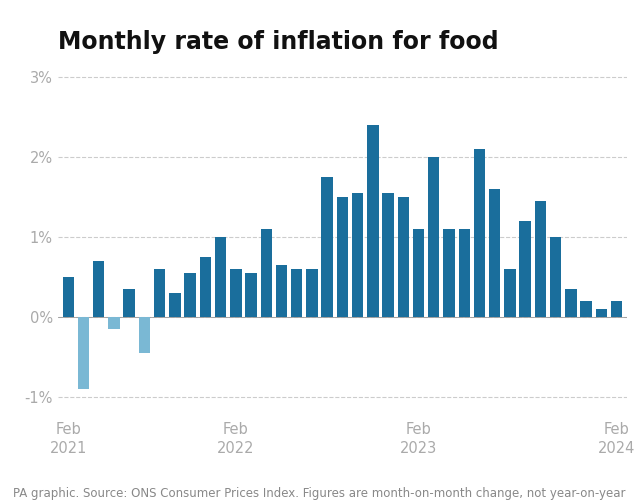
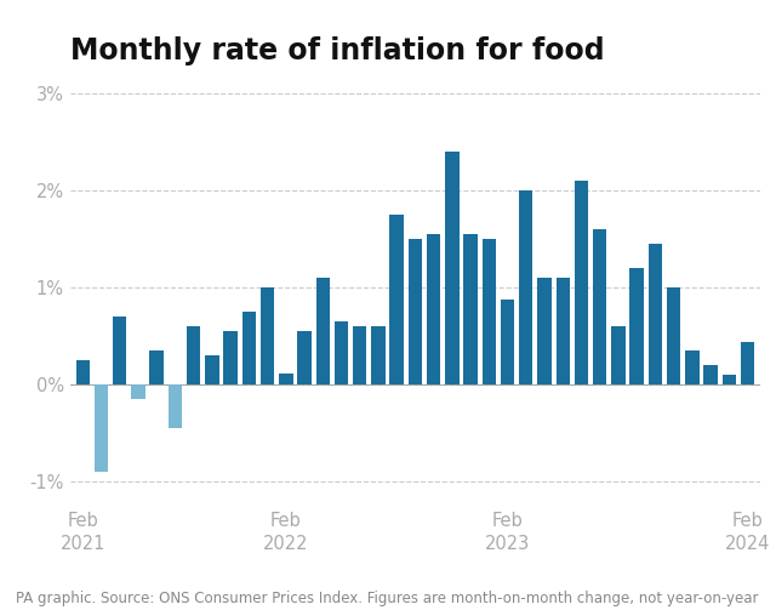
Feb 2021: 0.50% -> 0.26%
Feb 2022: 0.60% -> 0.12%
Feb 2023: 1.10% -> 0.88%
Feb 2024: 0.20% -> 0.44%
